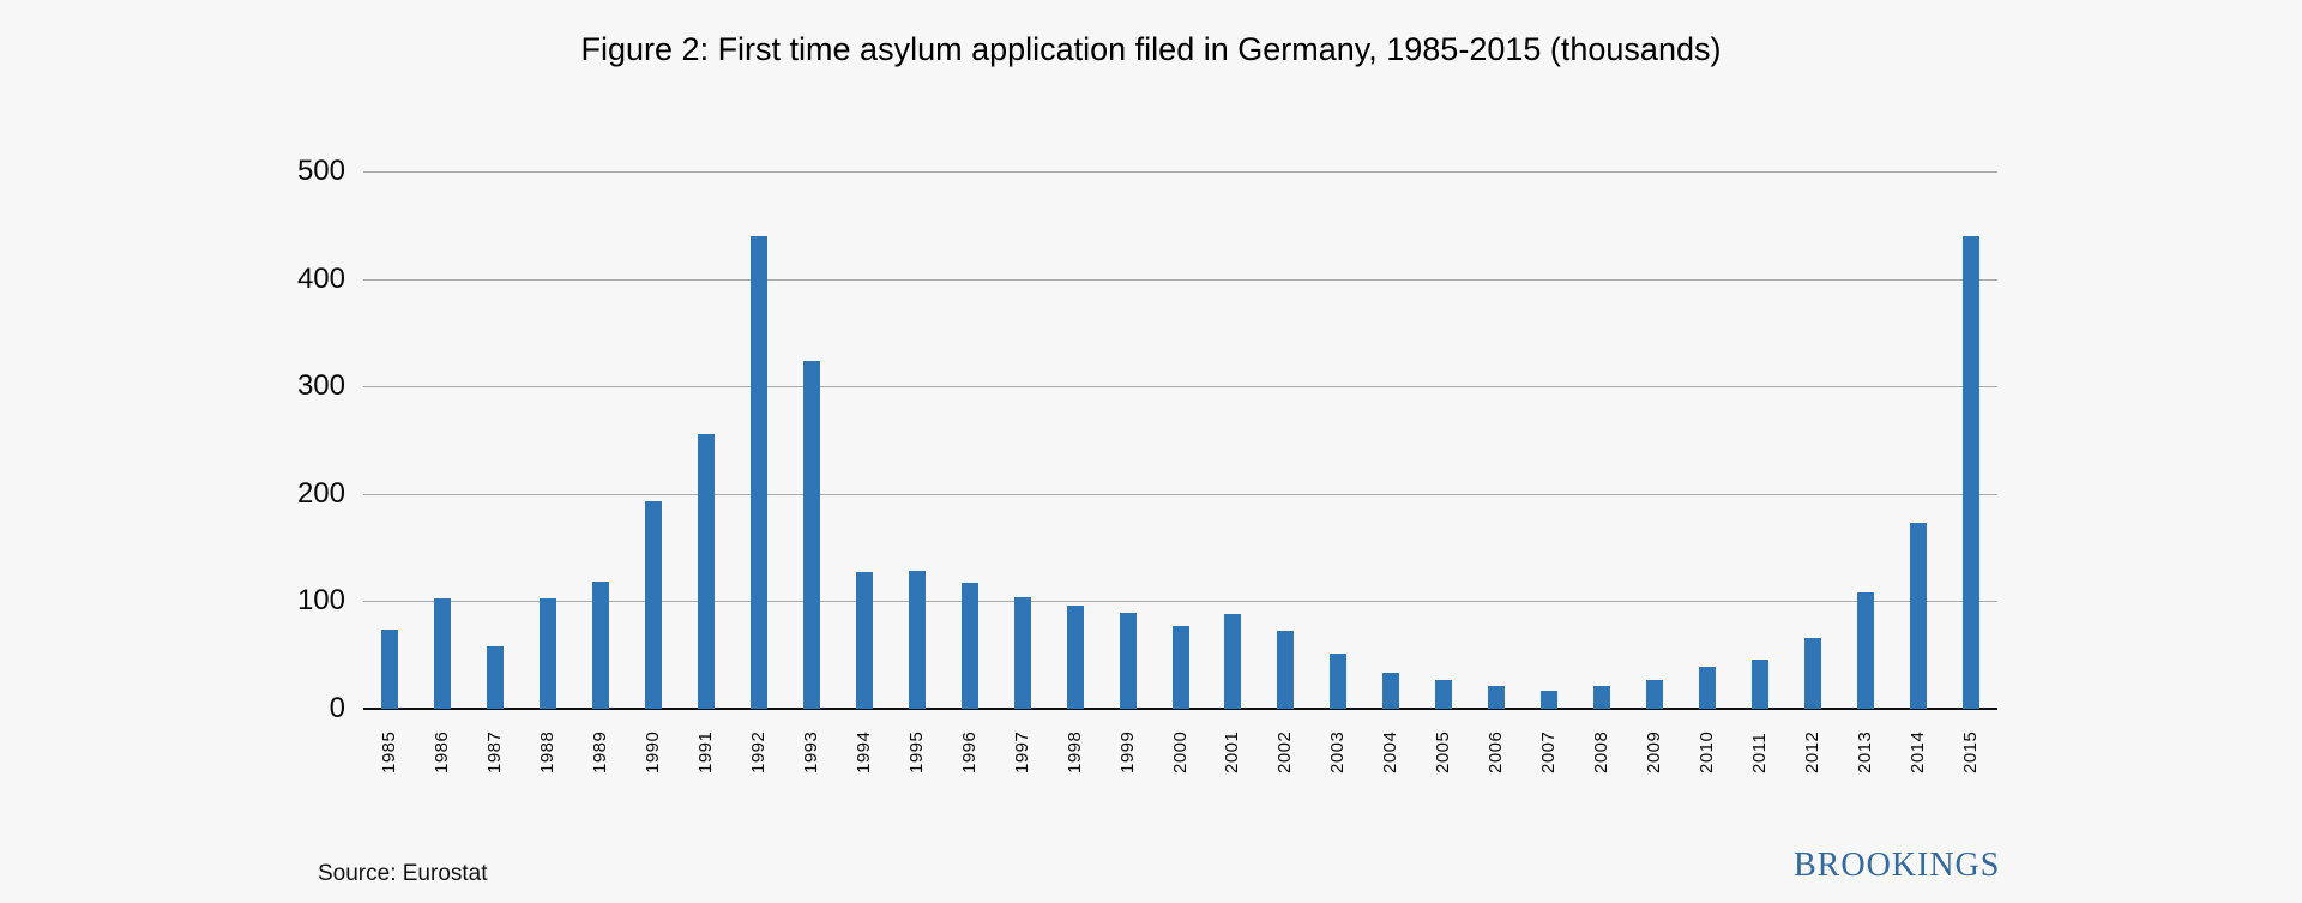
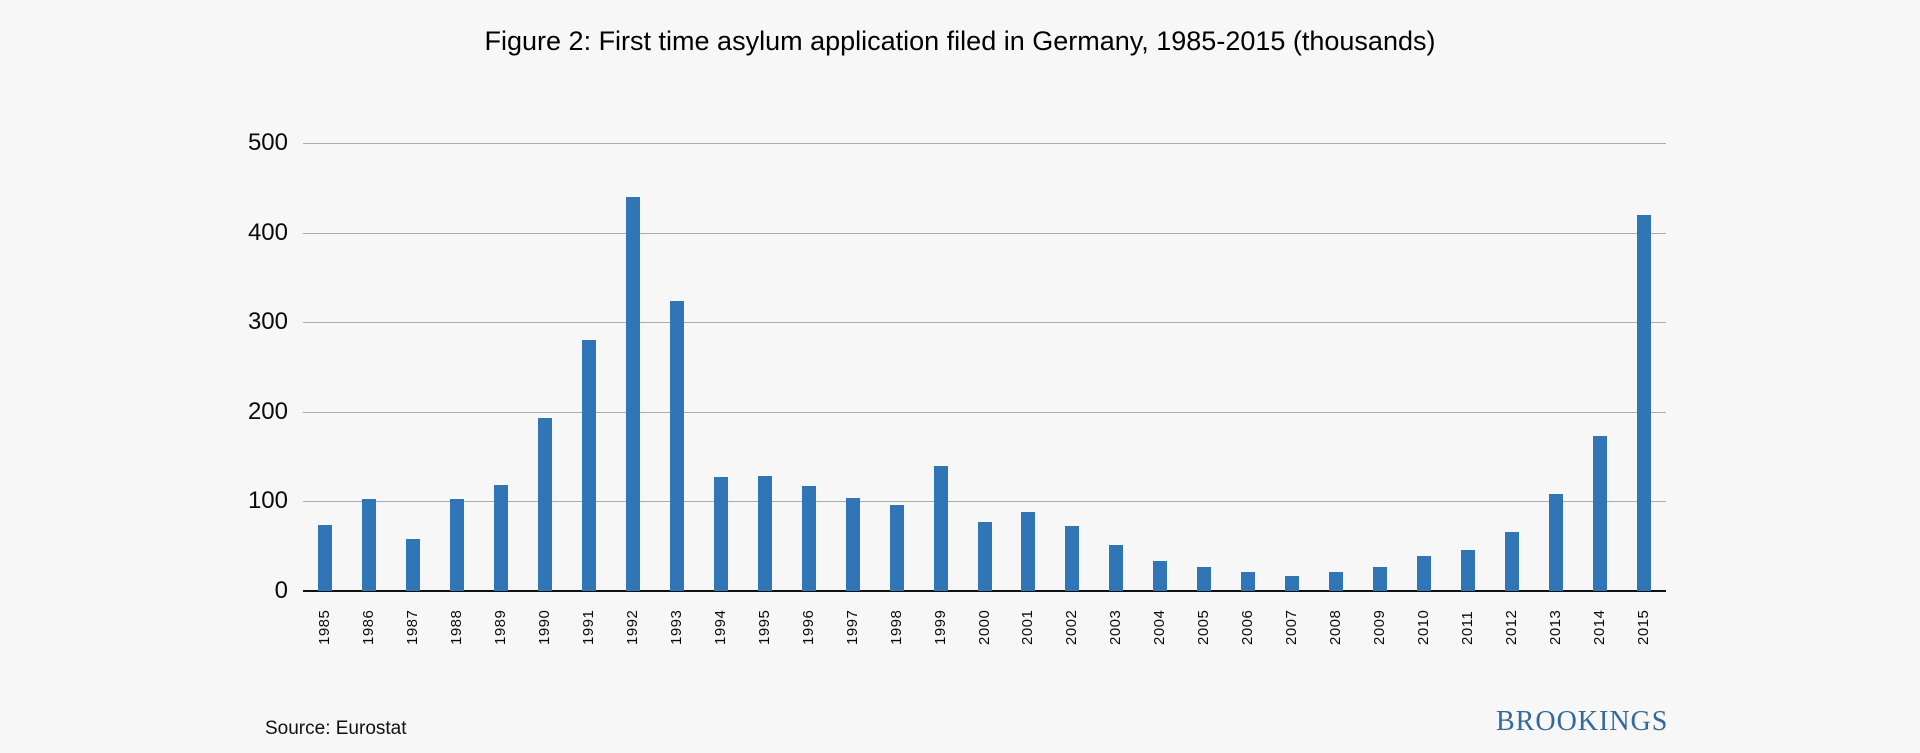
1991: 260 -> 280
1999: 90 -> 140
2015: 440 -> 420
